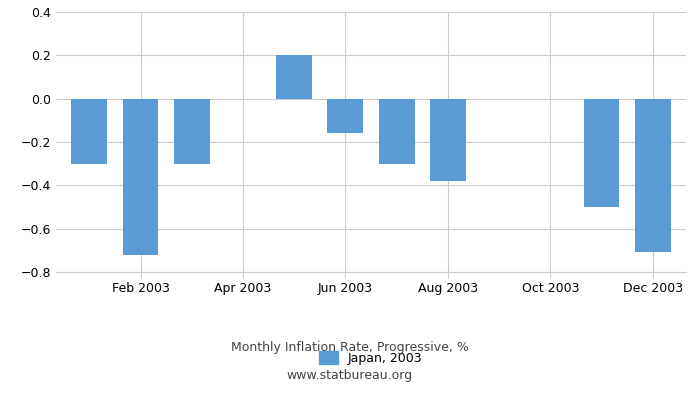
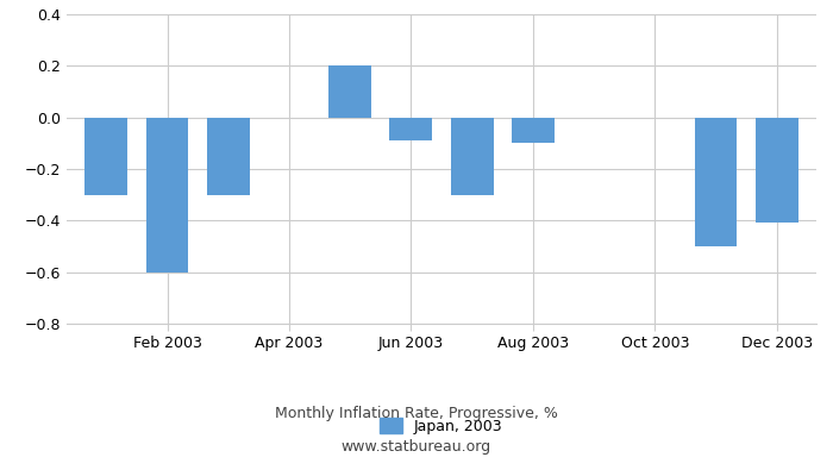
Feb 2003: -0.72 -> -0.60
Jun 2003: -0.16 -> -0.09
Aug 2003: -0.38 -> -0.10
Dec 2003: -0.71 -> -0.41
